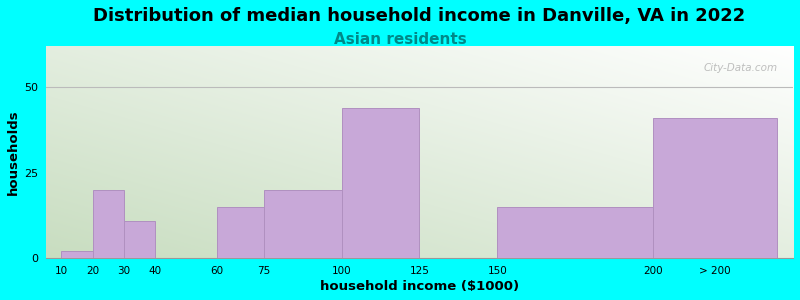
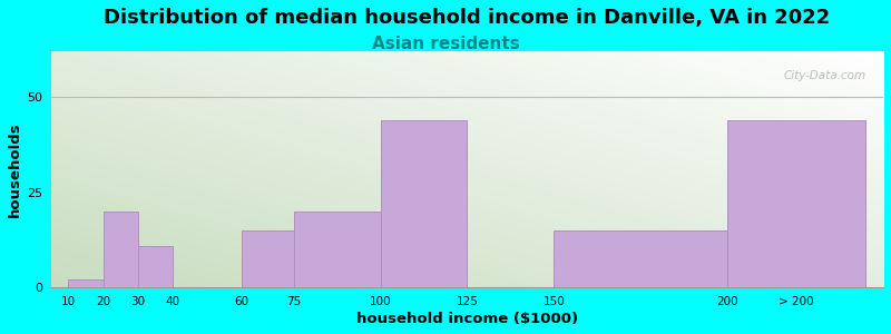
> 200: 41 -> 44
